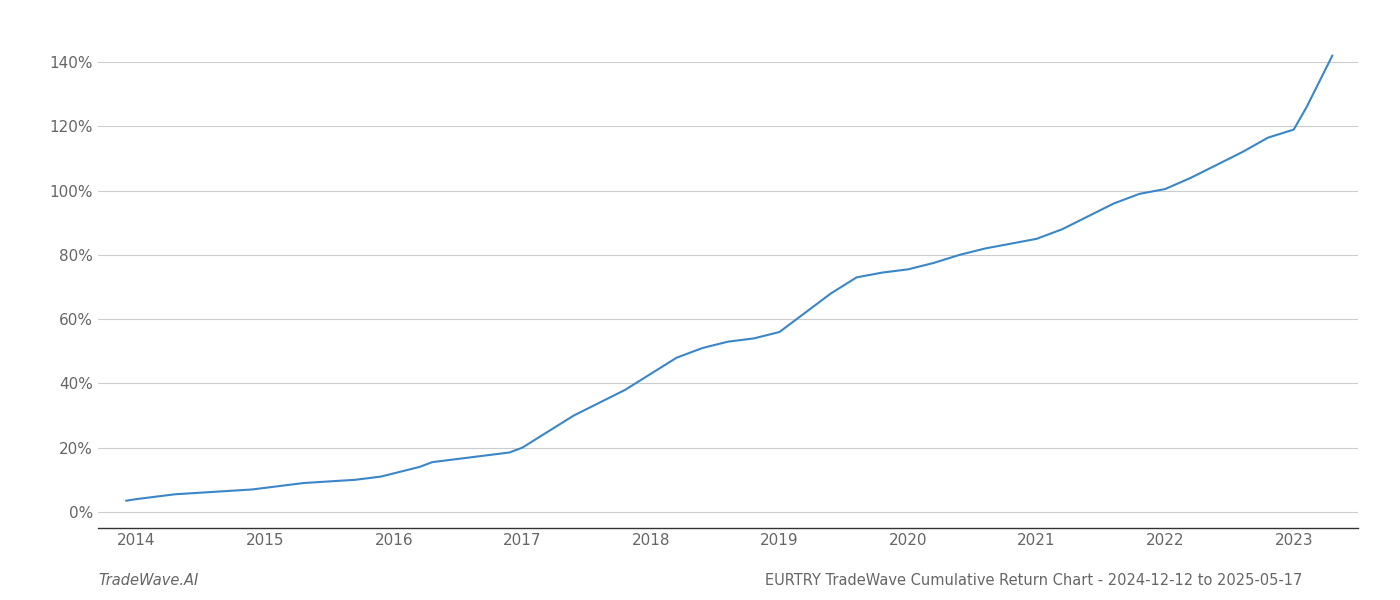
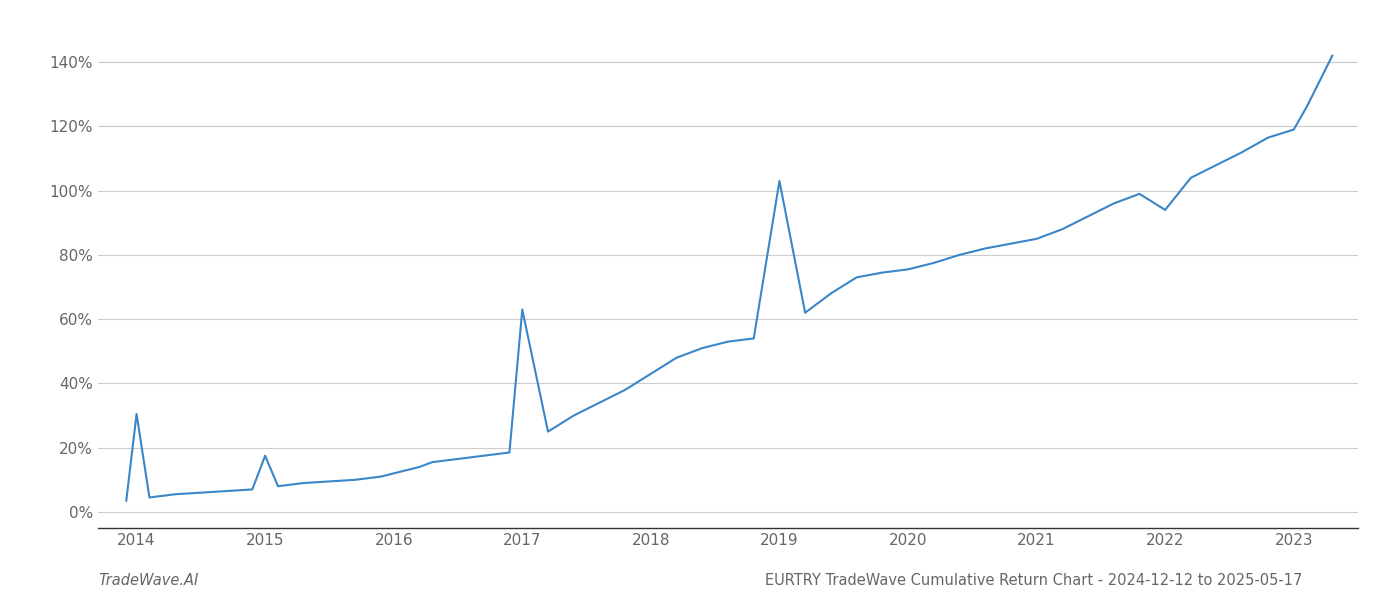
2014: 4.0% -> 30.5%
2015: 7.5% -> 17.5%
2017: 20.0% -> 63.0%
2019: 56.0% -> 103.0%
2022: 100.5% -> 94.0%
